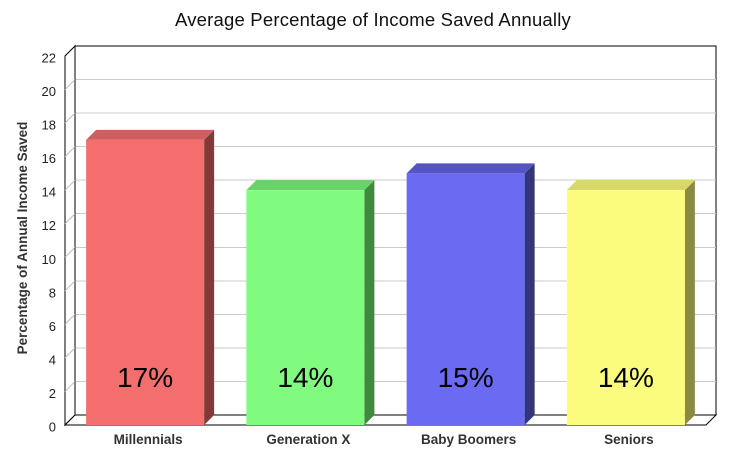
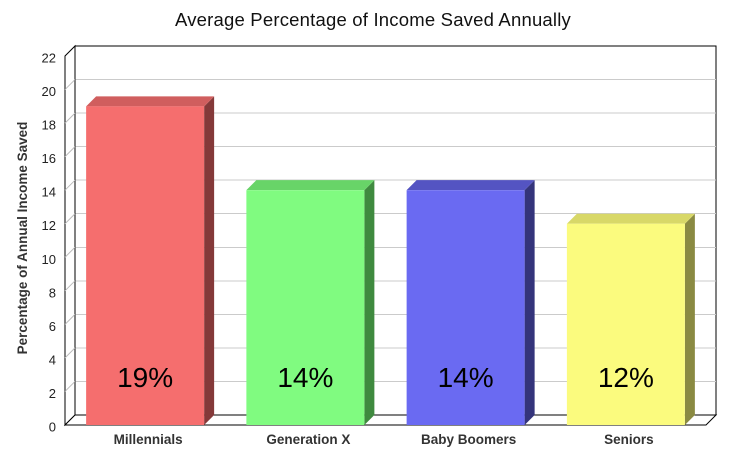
Millennials: 17% -> 19%
Baby Boomers: 15% -> 14%
Seniors: 14% -> 12%
